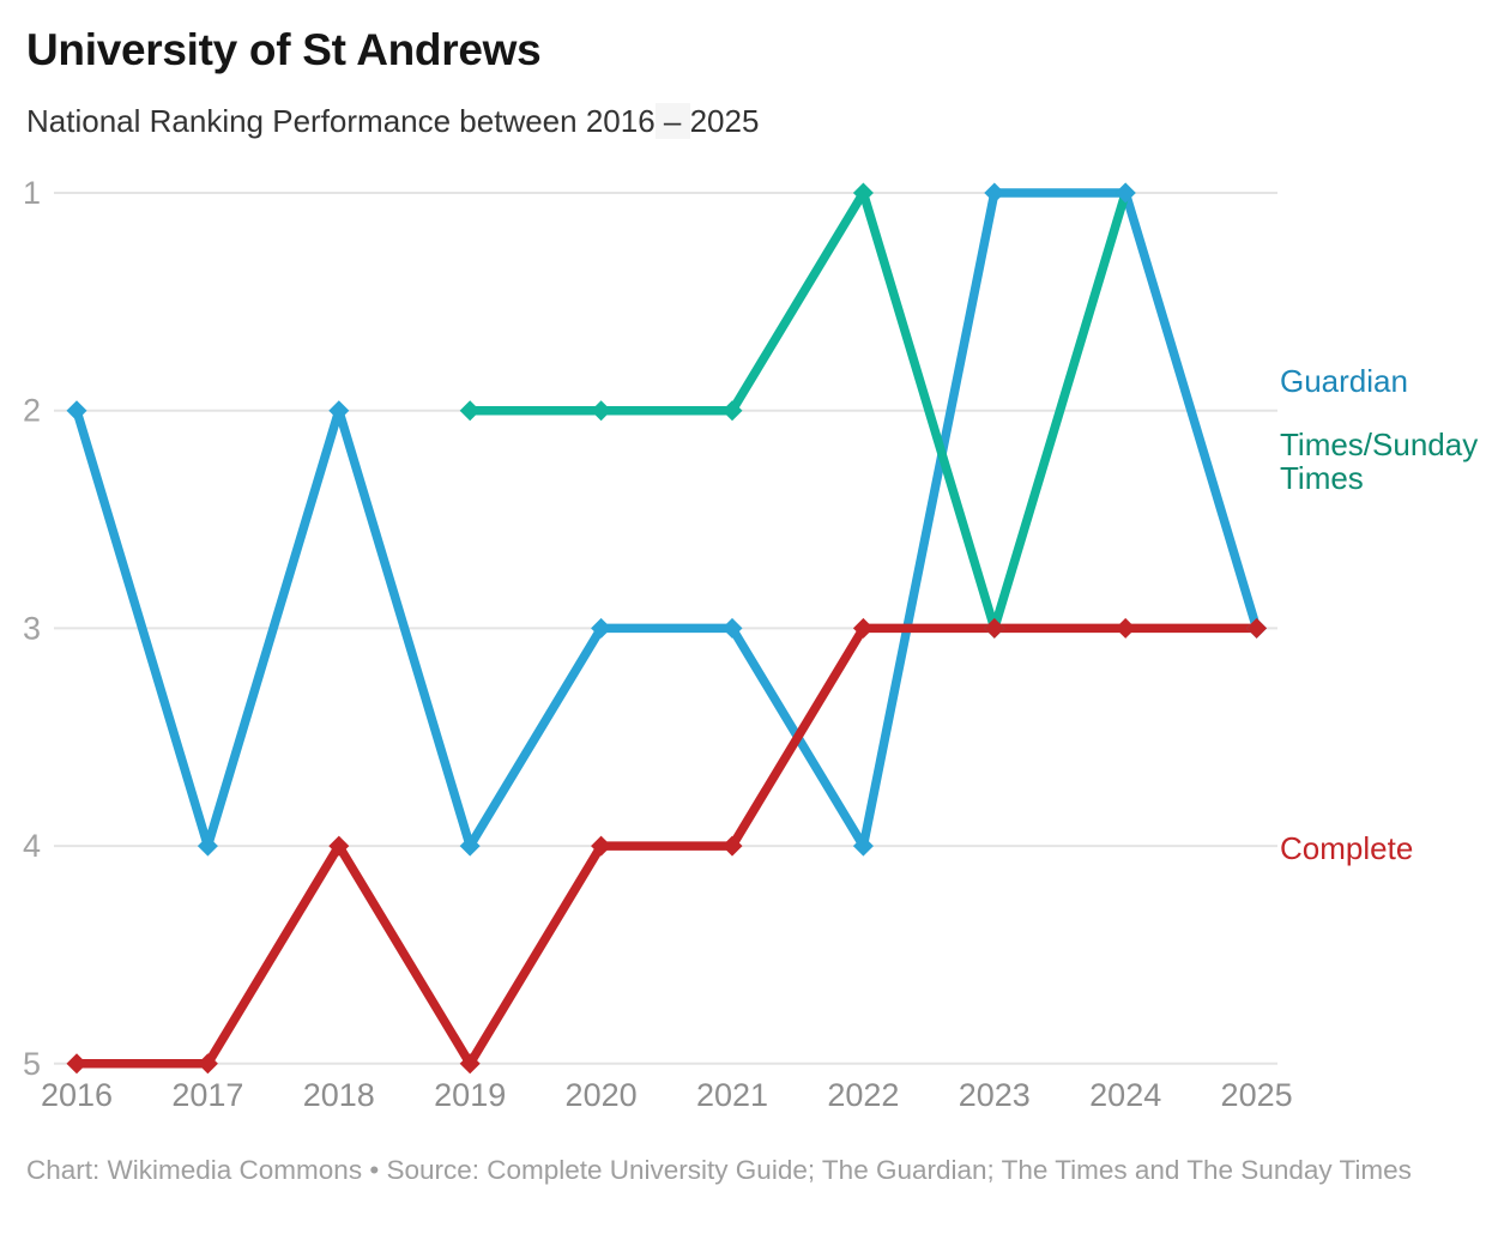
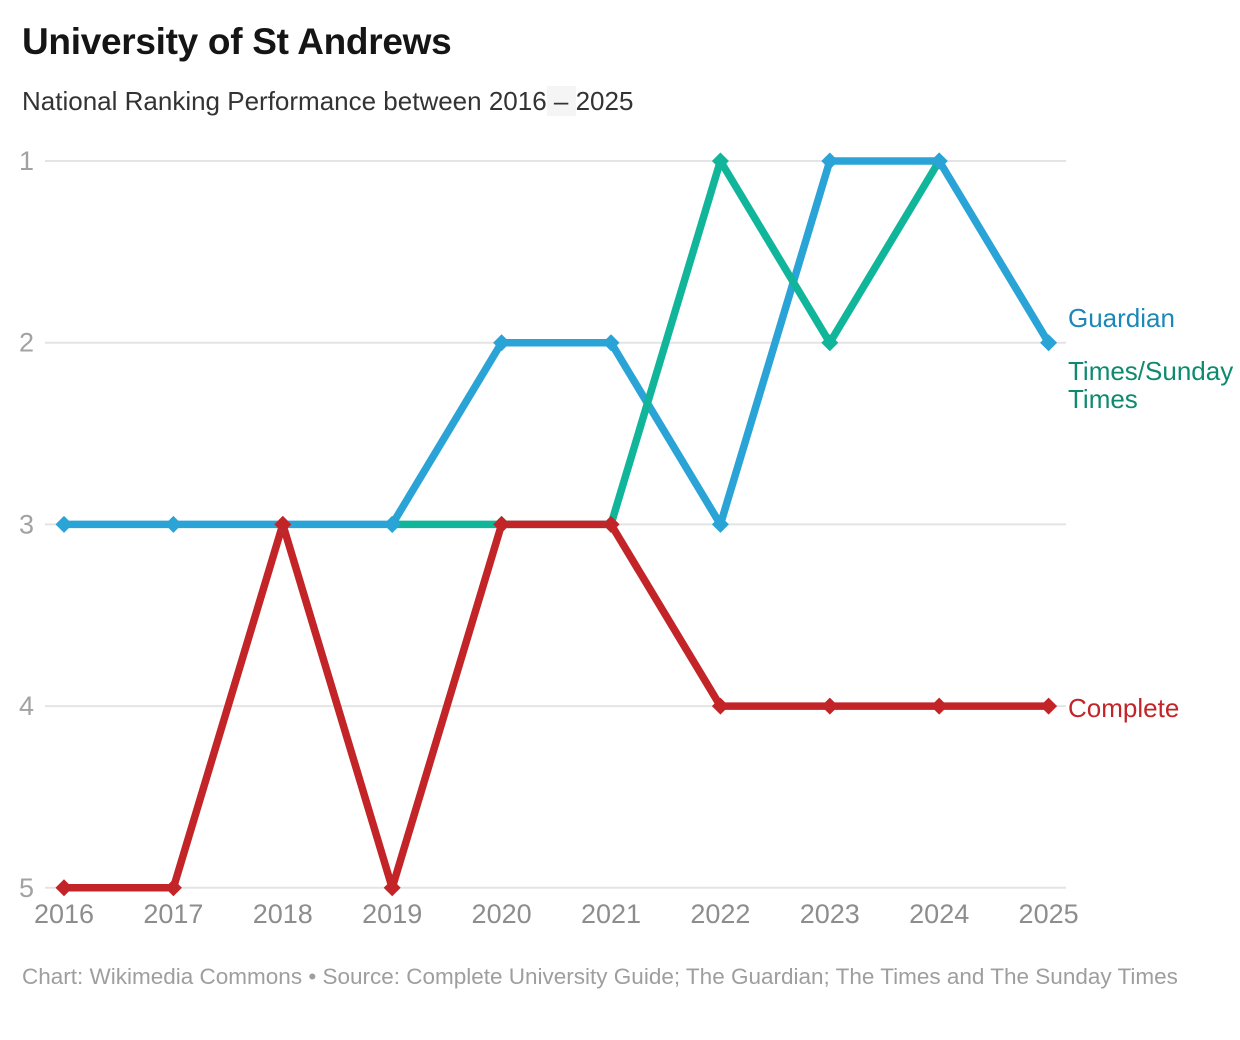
Guardian/2016: 2 -> 3
Guardian/2017: 4 -> 3
Guardian/2018: 2 -> 3
Complete/2018: 4 -> 3
Guardian/2019: 4 -> 3
Times/Sunday Times/2019: 2 -> 3
Guardian/2020: 3 -> 2
Times/Sunday Times/2020: 2 -> 3
Complete/2020: 4 -> 3
Guardian/2021: 3 -> 2
Times/Sunday Times/2021: 2 -> 3
Complete/2021: 4 -> 3
Guardian/2022: 4 -> 3
Complete/2022: 3 -> 4
Times/Sunday Times/2023: 3 -> 2
Complete/2023: 3 -> 4
Complete/2024: 3 -> 4
Guardian/2025: 3 -> 2
Complete/2025: 3 -> 4
